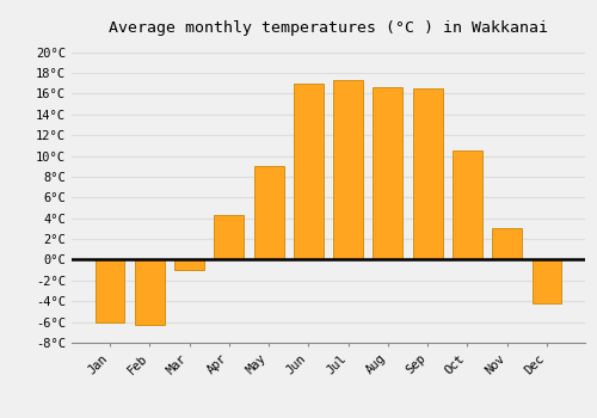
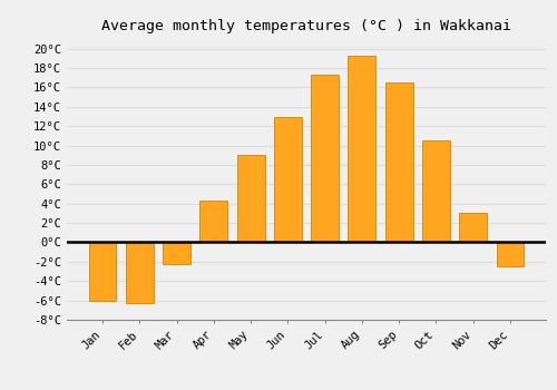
Mar: -1.0°C -> -2.2°C
Jun: 17.0°C -> 13.0°C
Aug: 16.6°C -> 19.3°C
Dec: -4.2°C -> -2.5°C
